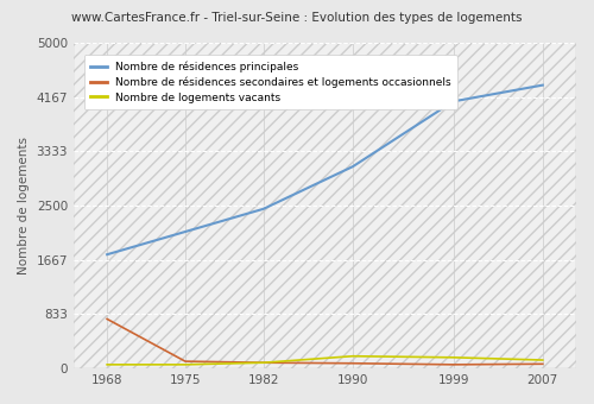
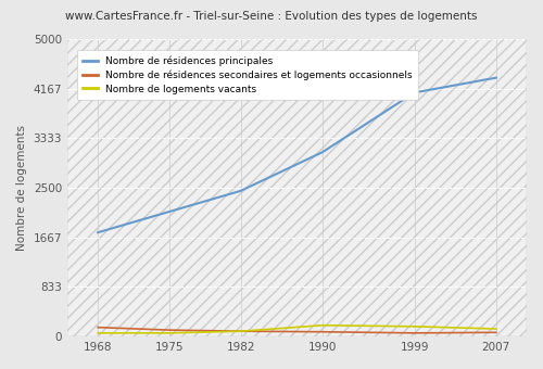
Nombre de résidences secondaires et logements occasionnels/1968: 760 -> 160
